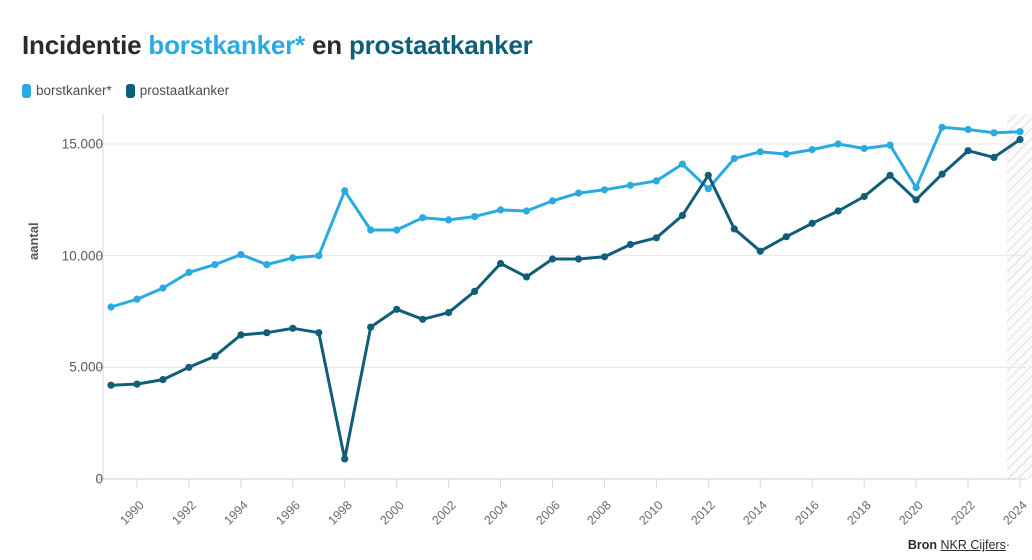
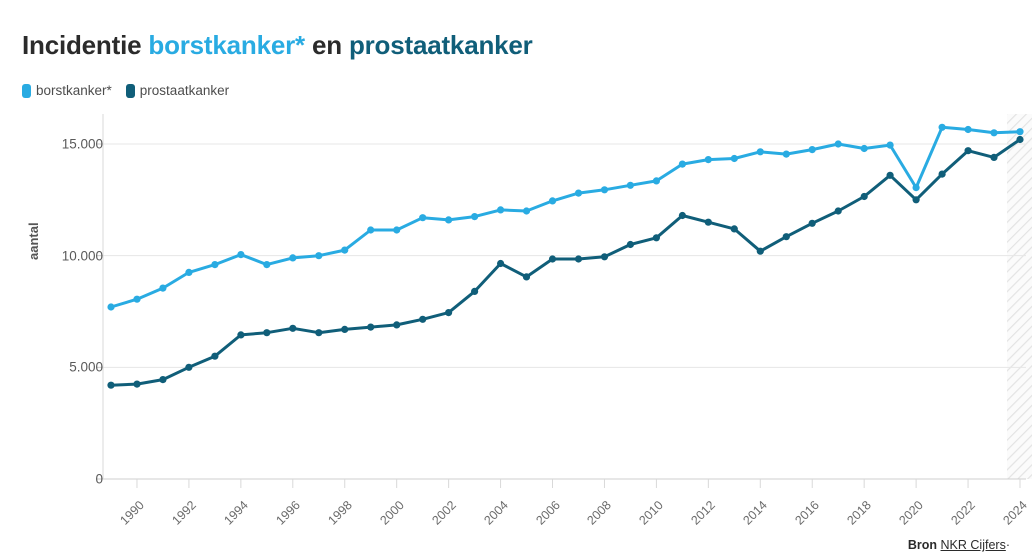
borstkanker*/1998: 12900 -> 10200
prostaatkanker/1998: 900 -> 6700
prostaatkanker/2000: 7600 -> 6900
borstkanker*/2012: 13000 -> 14300
prostaatkanker/2012: 13600 -> 11500
